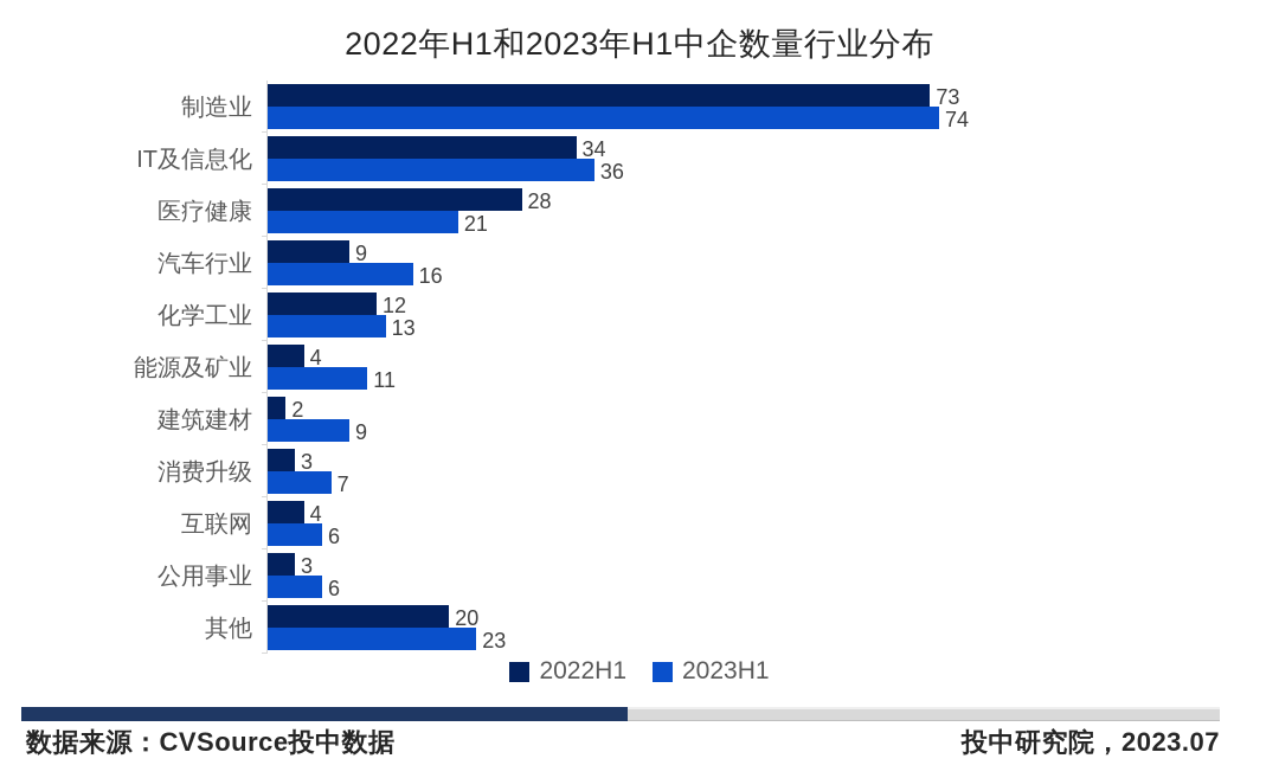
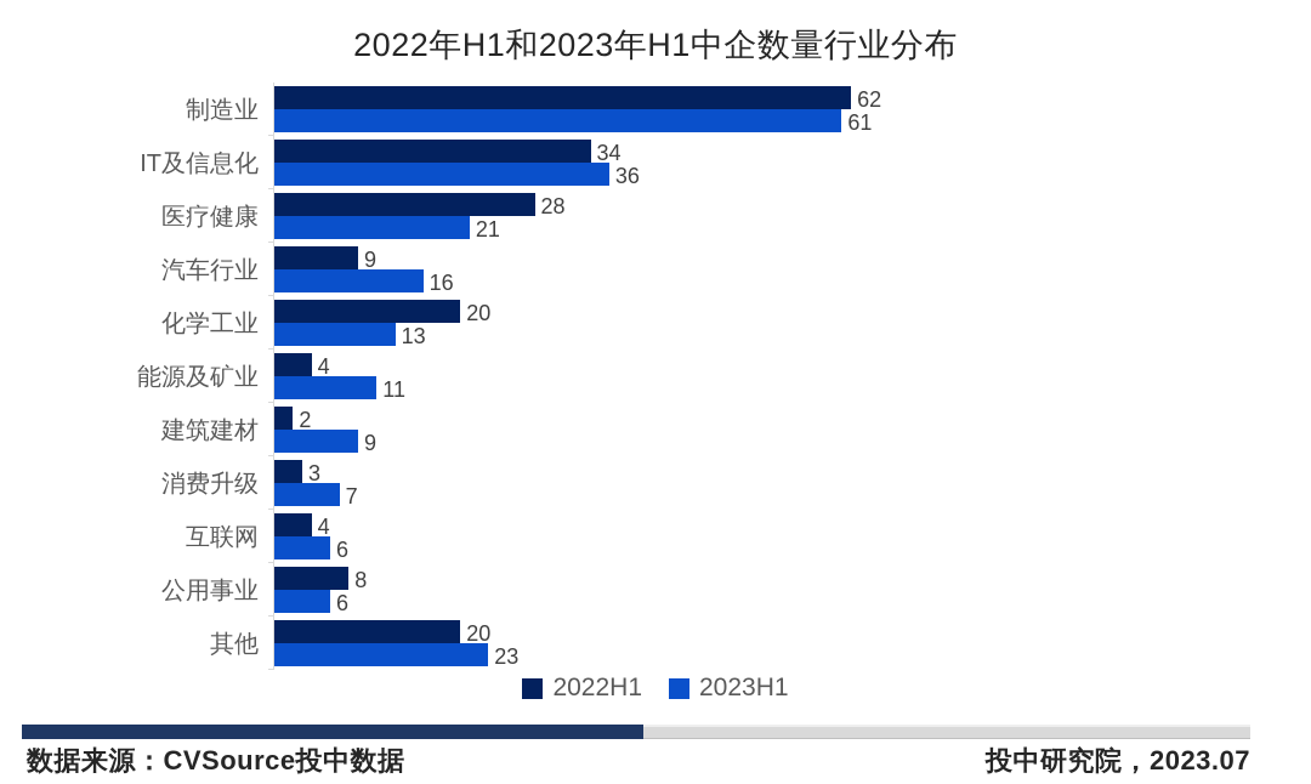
2022H1/制造业: 73 -> 62
2023H1/制造业: 74 -> 61
2022H1/化学工业: 12 -> 20
2022H1/公用事业: 3 -> 8
